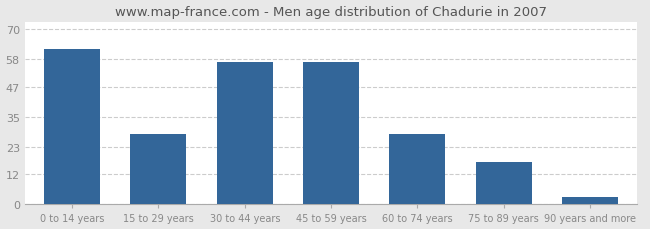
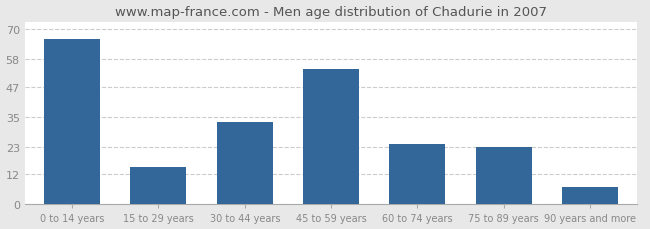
0 to 14 years: 62 -> 66
15 to 29 years: 28 -> 15
30 to 44 years: 57 -> 33
45 to 59 years: 57 -> 54
60 to 74 years: 28 -> 24
75 to 89 years: 17 -> 23
90 years and more: 3 -> 7
